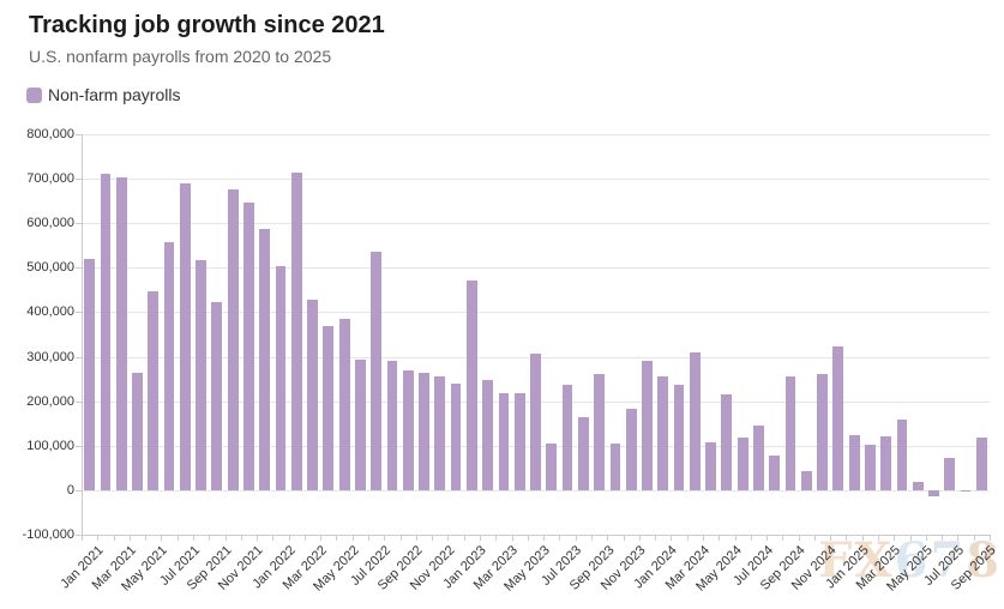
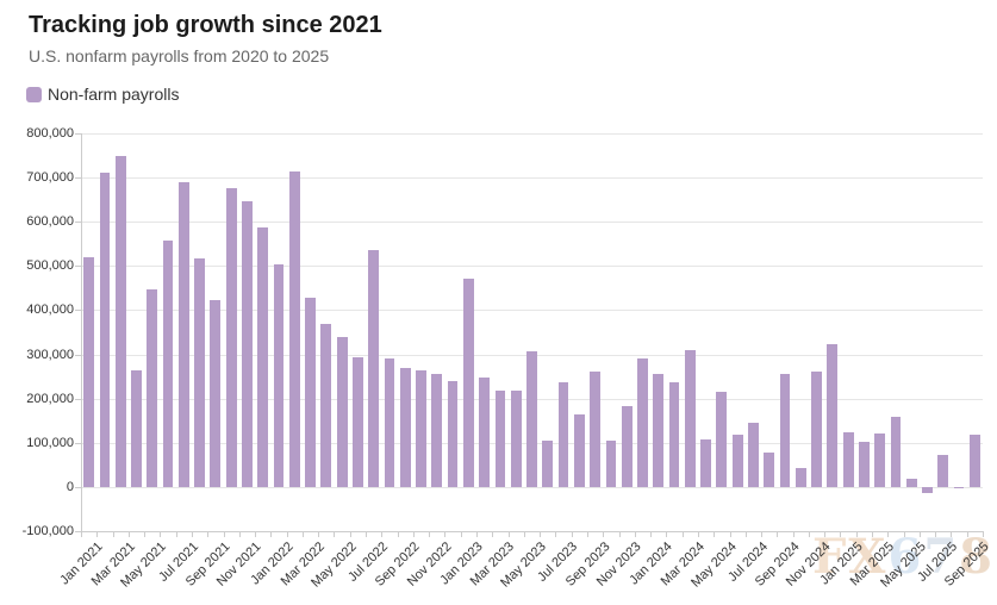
Mar 2021: 700000 -> 750000
May 2022: 390000 -> 340000
